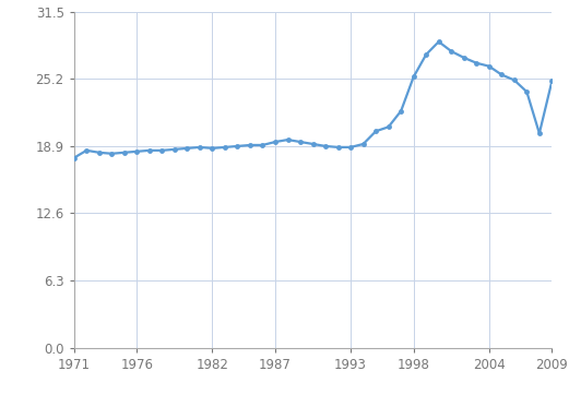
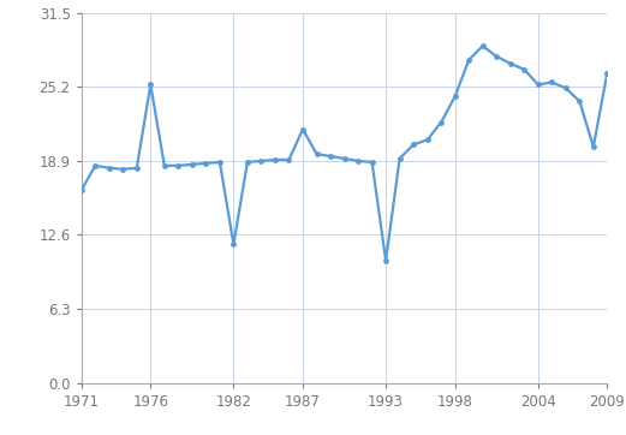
1971: 17.8 -> 16.4
1976: 18.4 -> 25.4
1982: 18.7 -> 11.8
1987: 19.3 -> 21.6
1993: 18.8 -> 10.4
1998: 25.4 -> 24.4
2004: 26.4 -> 25.4
2009: 25.0 -> 26.4
